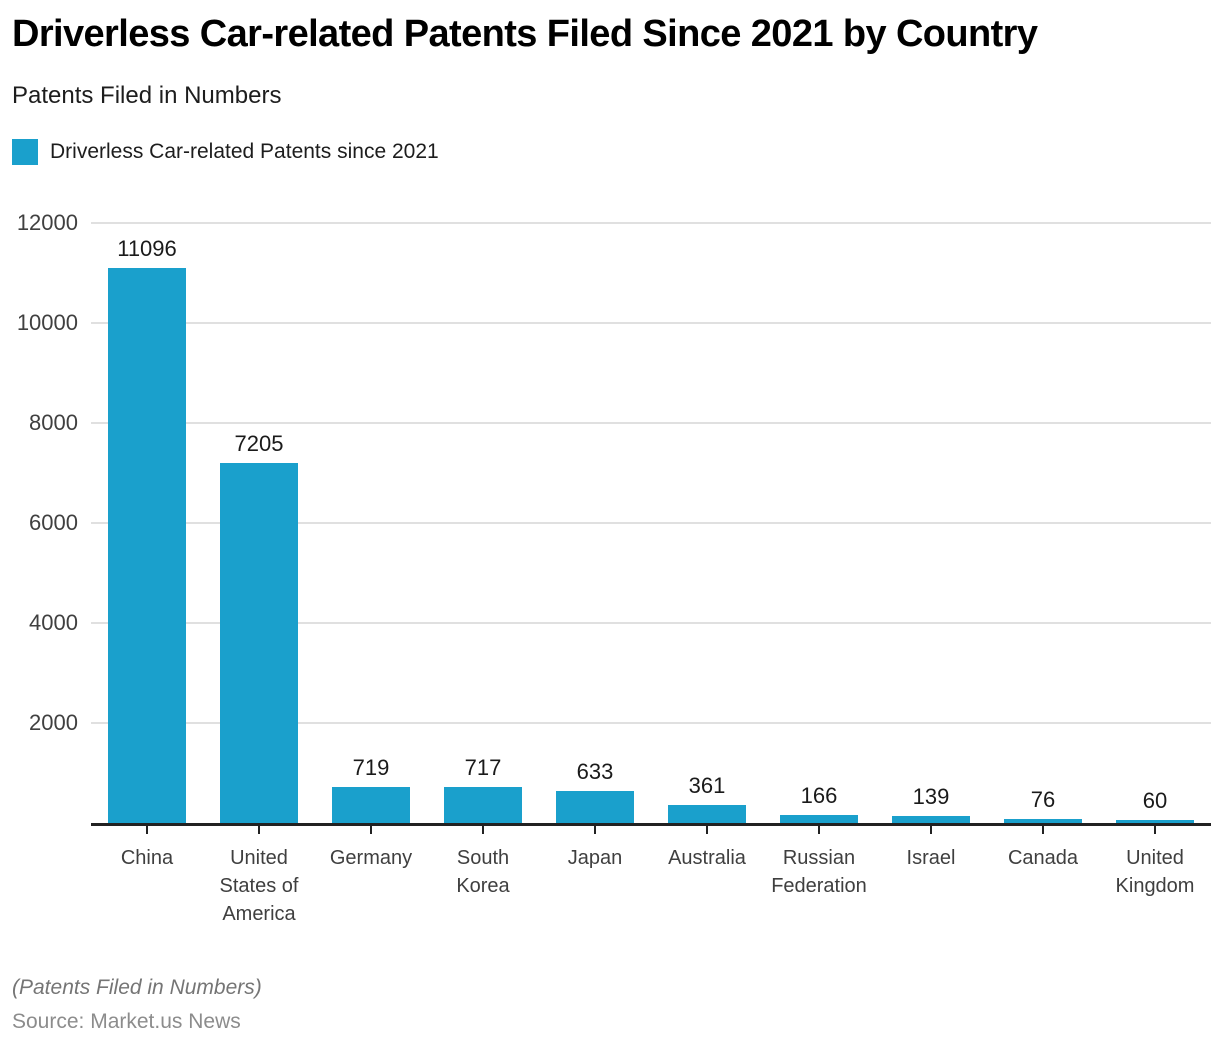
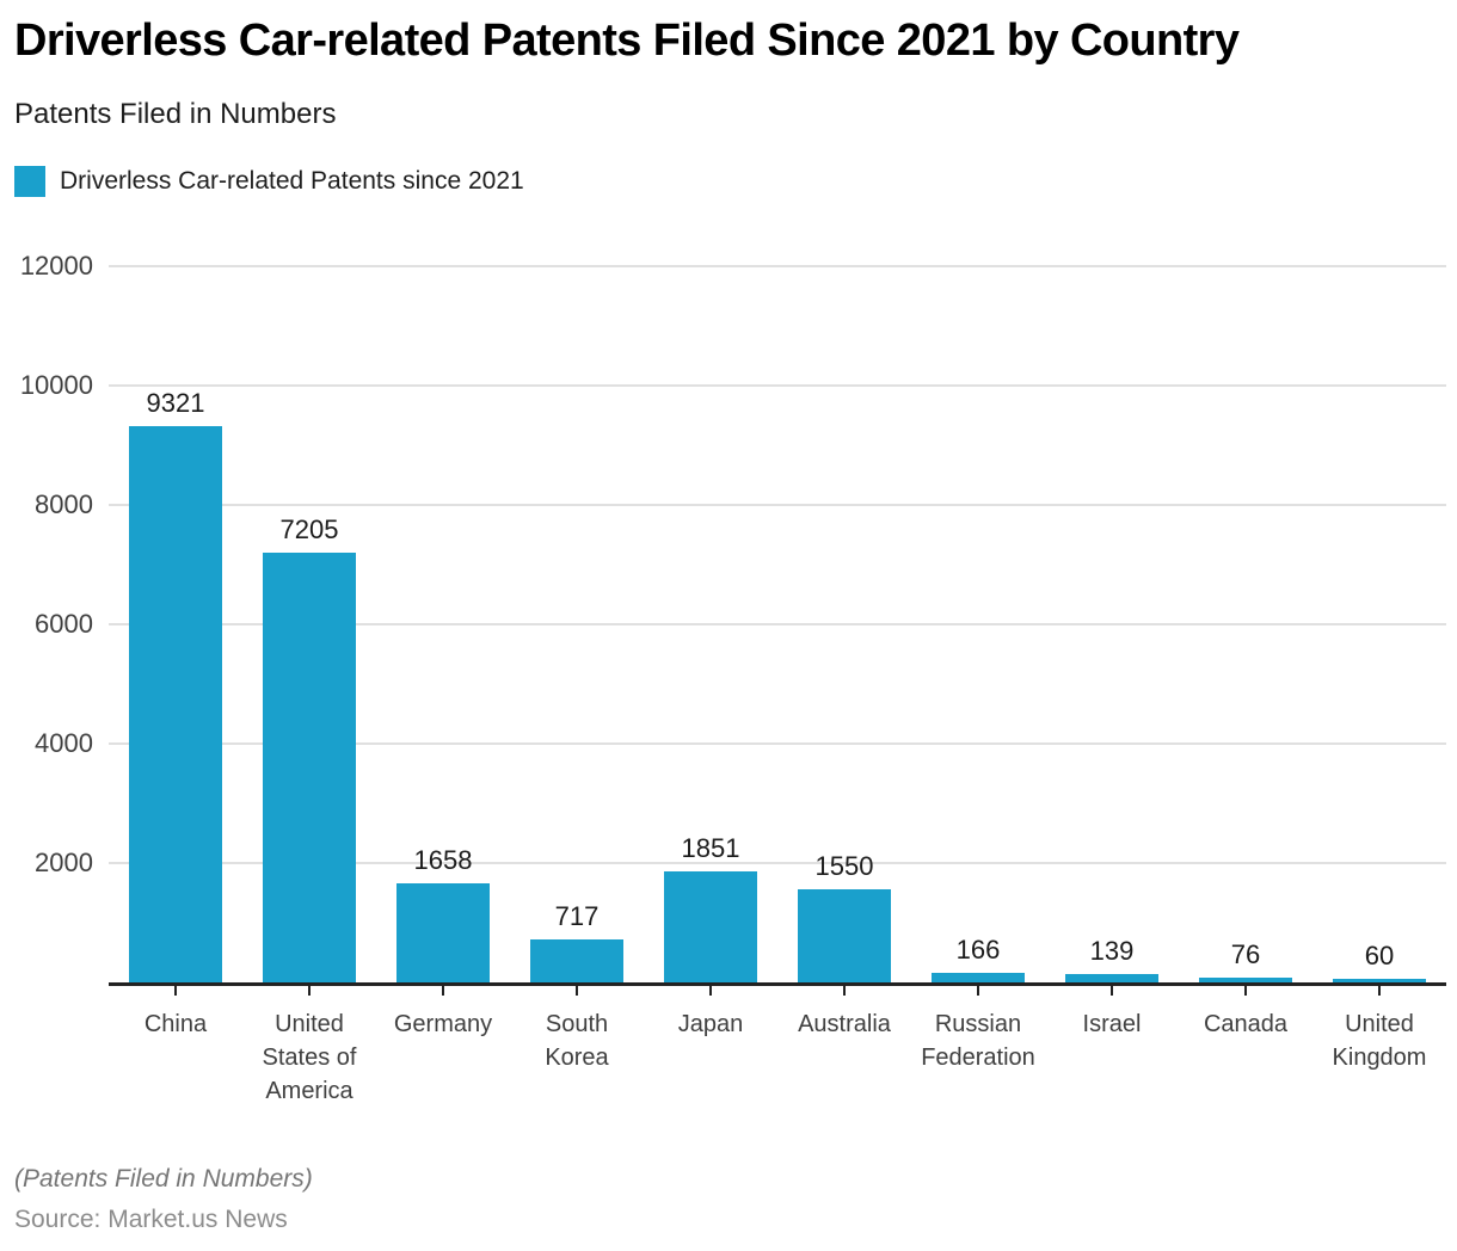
China: 11096 -> 9321
Germany: 719 -> 1658
Japan: 633 -> 1851
Australia: 361 -> 1550
